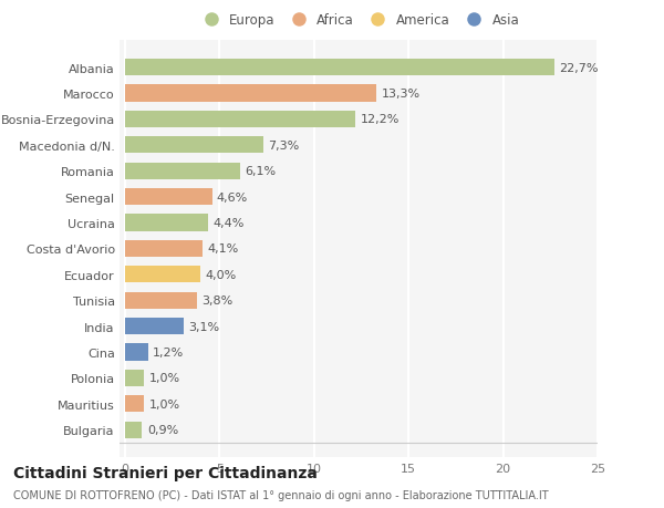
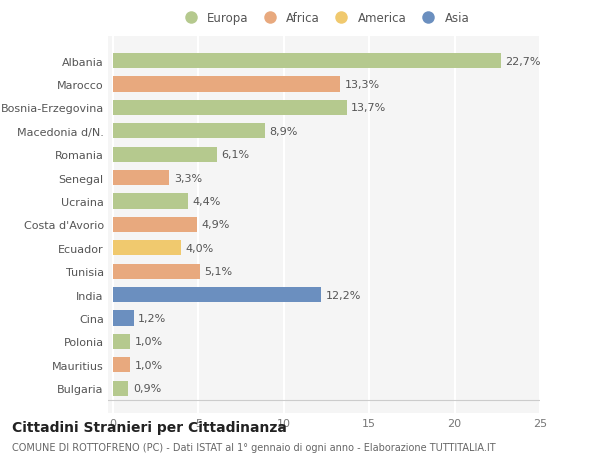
Bosnia-Erzegovina: 12,2% -> 13,7%
Macedonia d/N.: 7,3% -> 8,9%
Senegal: 4,6% -> 3,3%
Costa d'Avorio: 4,1% -> 4,9%
Tunisia: 3,8% -> 5,1%
India: 3,1% -> 12,2%
